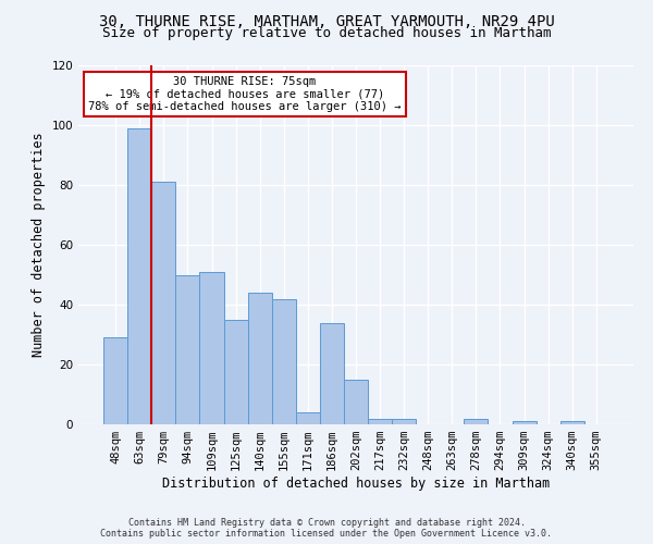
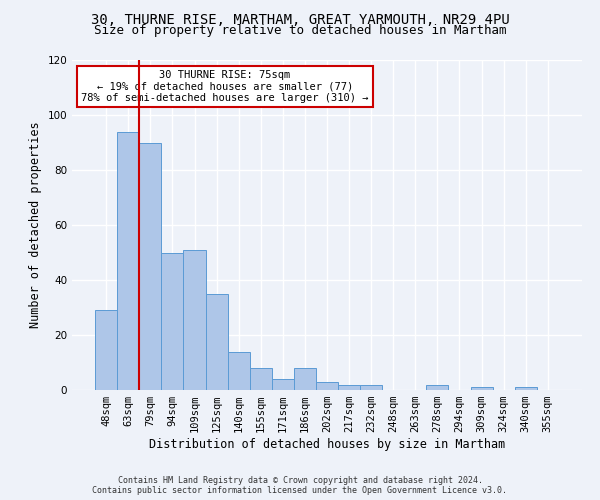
63sqm: 99 -> 94
79sqm: 81 -> 90
140sqm: 44 -> 14
155sqm: 42 -> 8
186sqm: 34 -> 8
202sqm: 15 -> 3
